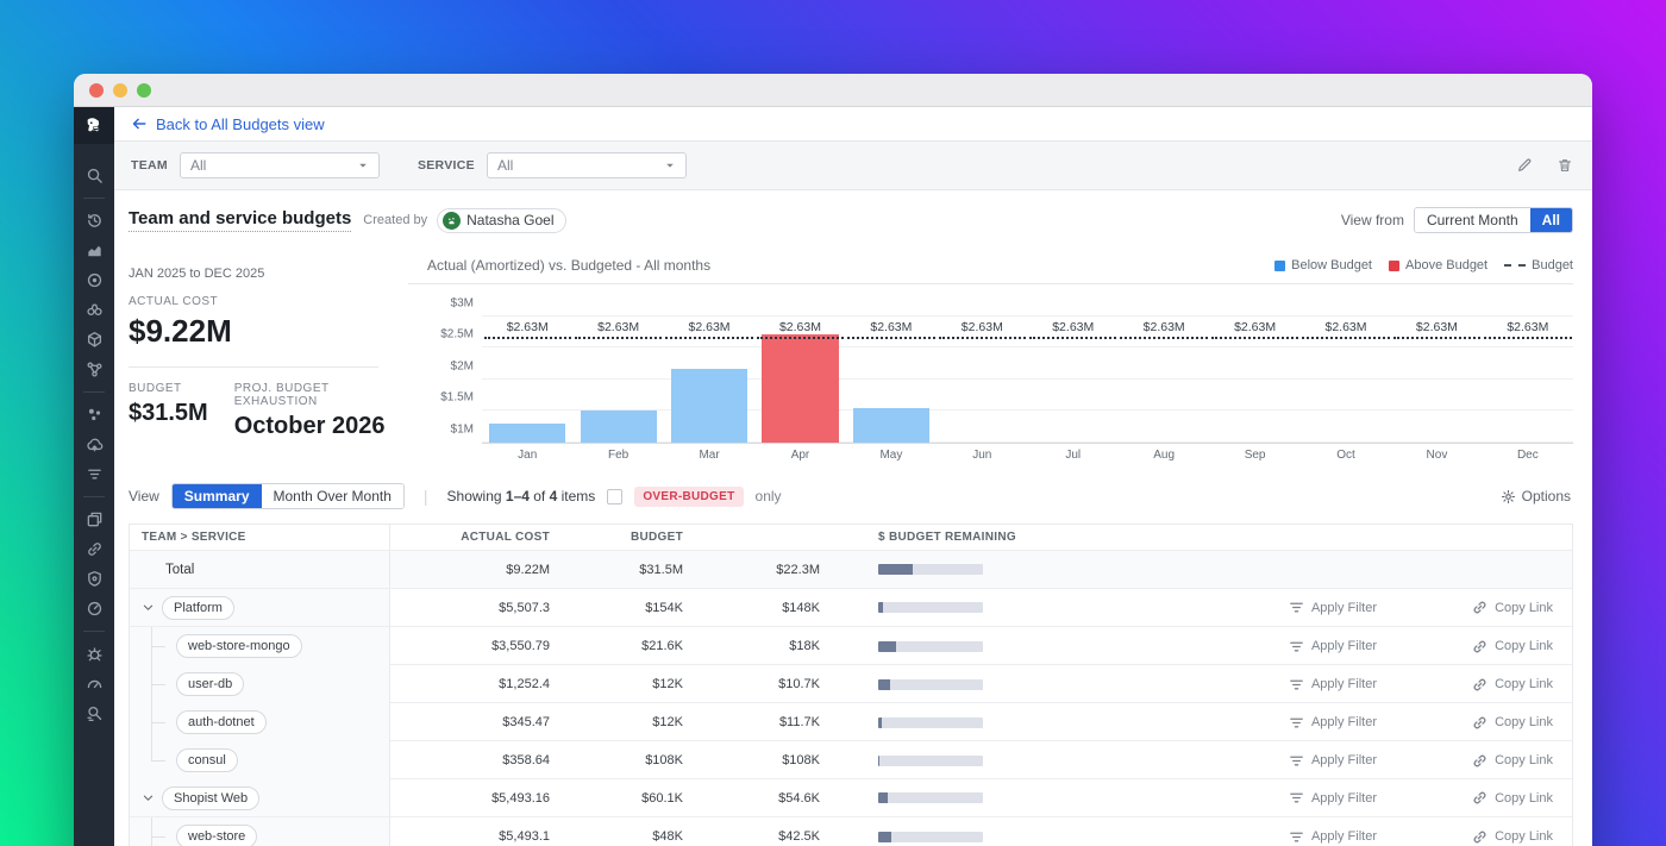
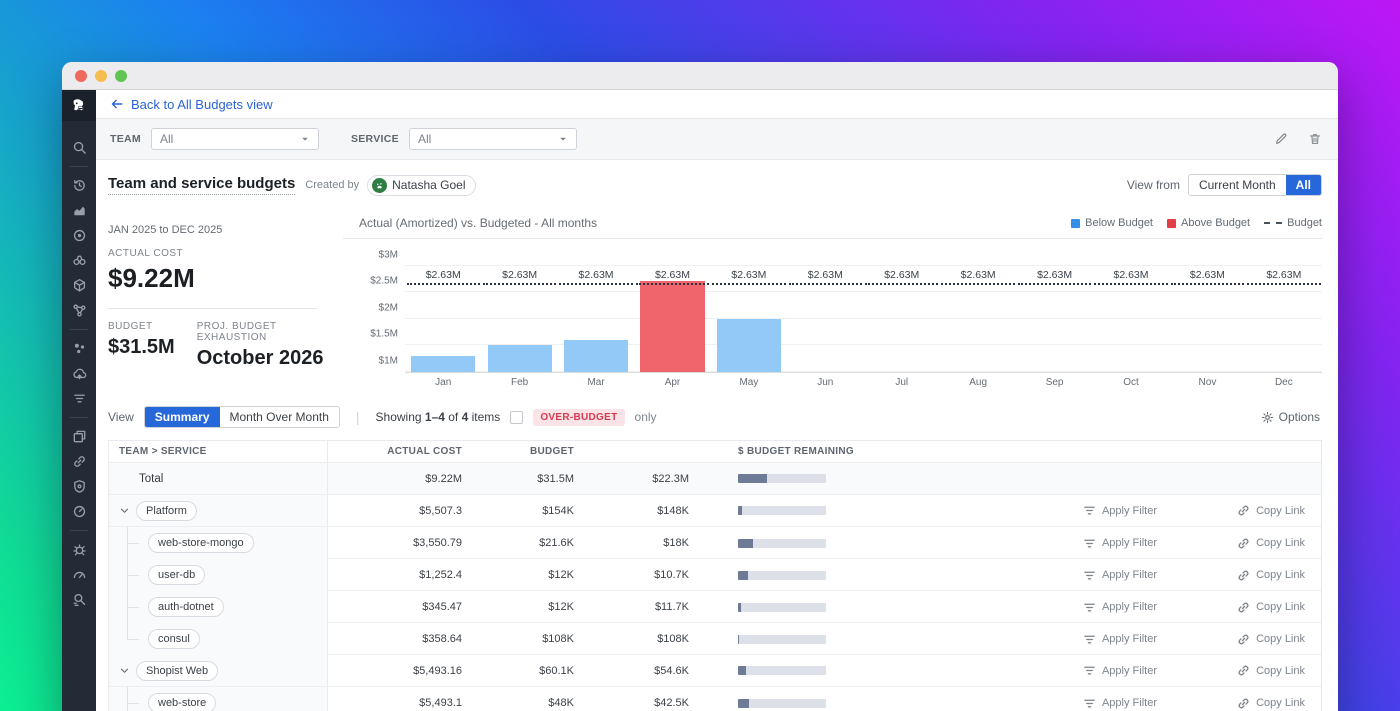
Mar: $2.2M -> $1.6M
May: $1.5M -> $2.0M
